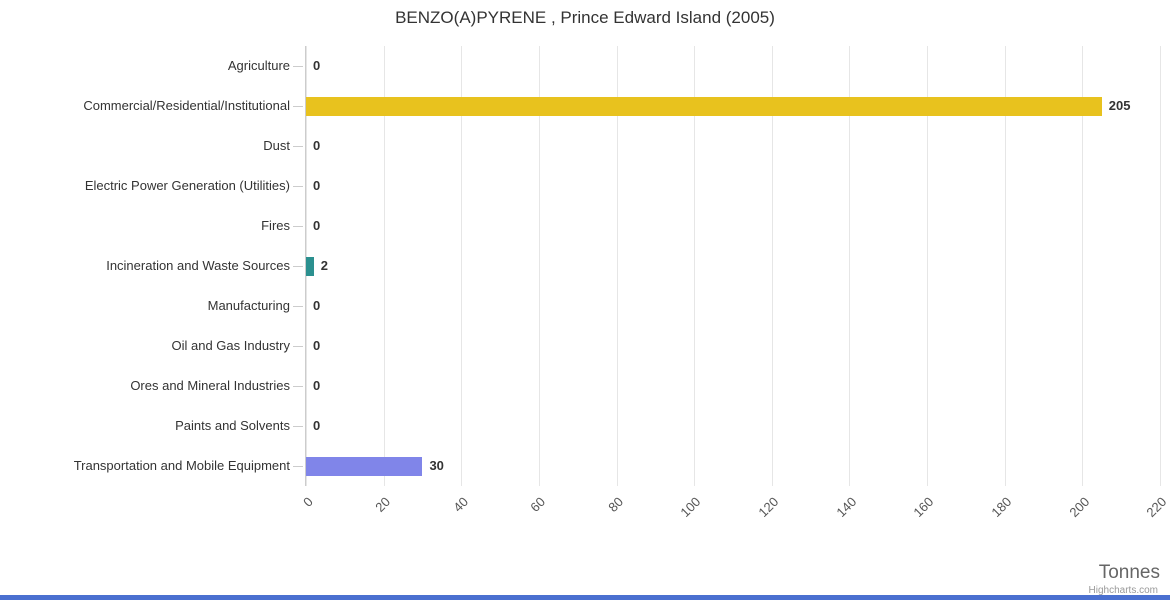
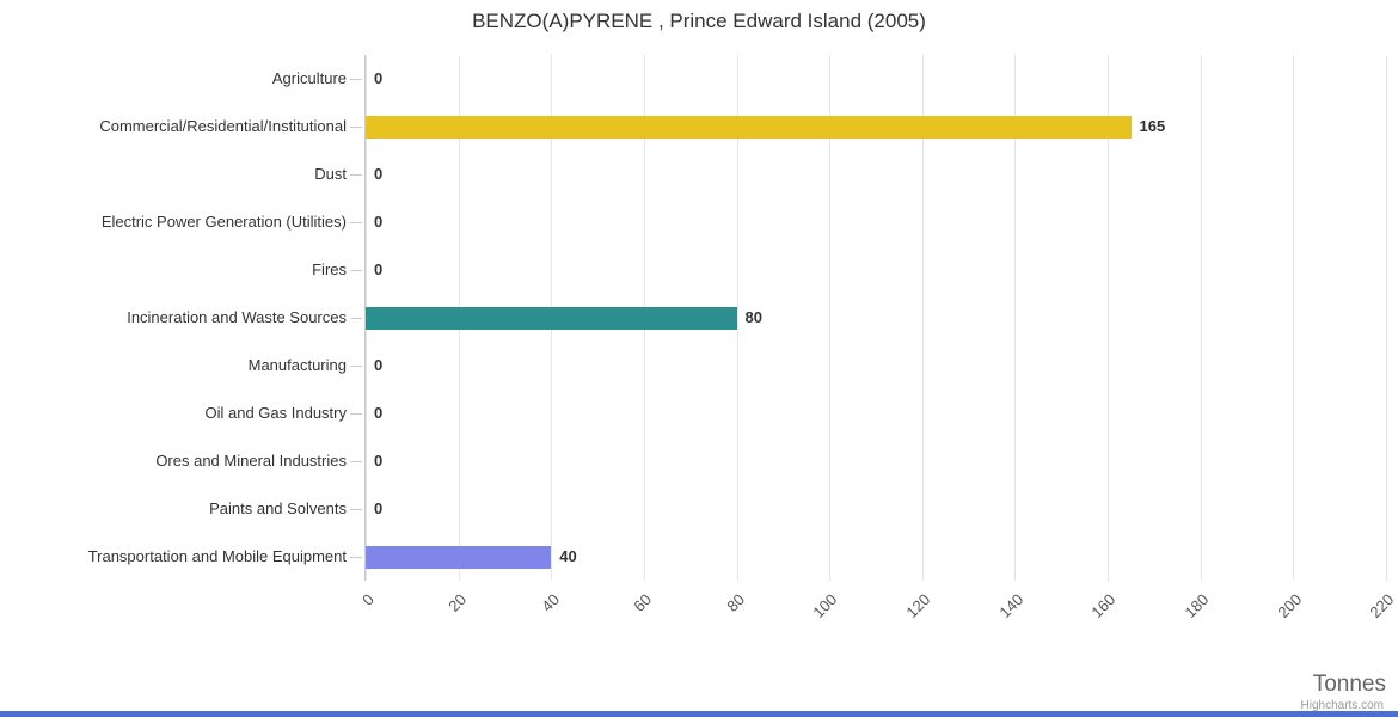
Commercial/Residential/Institutional: 205 -> 165
Incineration and Waste Sources: 2 -> 80
Transportation and Mobile Equipment: 30 -> 40
